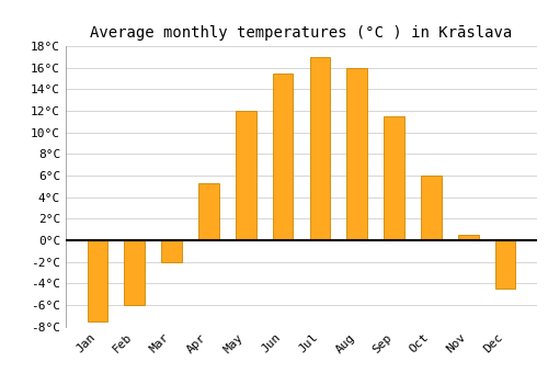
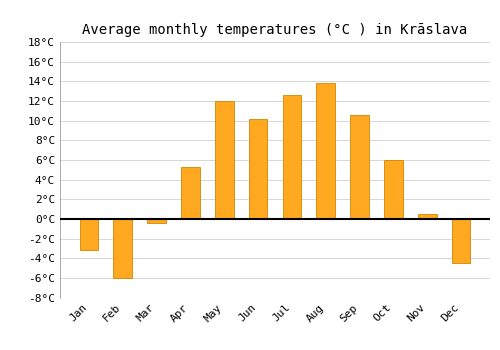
Jan: -7.5°C -> -3.2°C
Mar: -2.0°C -> -0.4°C
Jun: 15.5°C -> 10.2°C
Jul: 17.0°C -> 12.6°C
Aug: 16.0°C -> 13.8°C
Sep: 11.5°C -> 10.6°C
